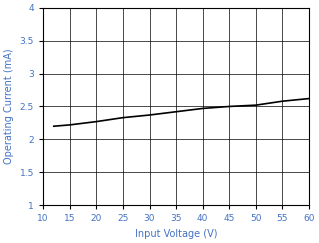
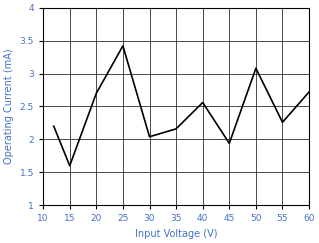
15: 2.22 -> 1.60
20: 2.27 -> 2.70
25: 2.33 -> 3.42
30: 2.37 -> 2.04
35: 2.42 -> 2.16
40: 2.47 -> 2.56
45: 2.50 -> 1.94
50: 2.52 -> 3.08
55: 2.58 -> 2.26
60: 2.62 -> 2.72
